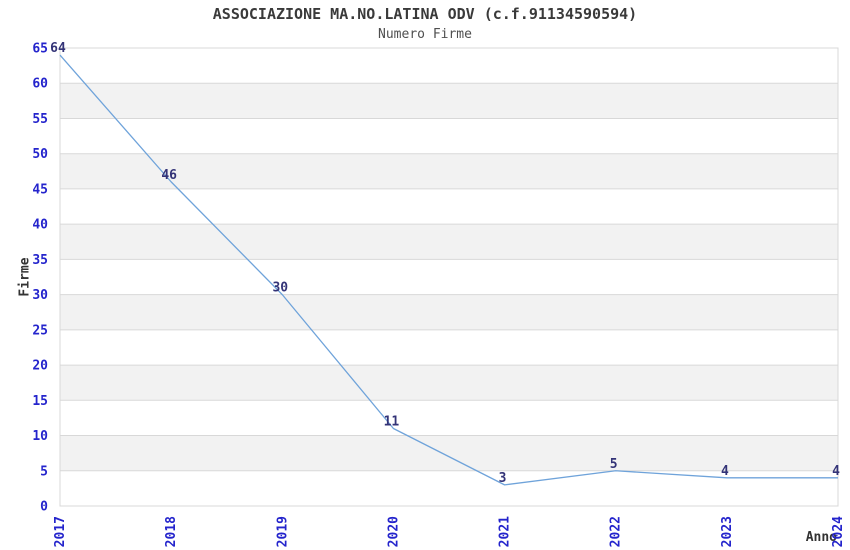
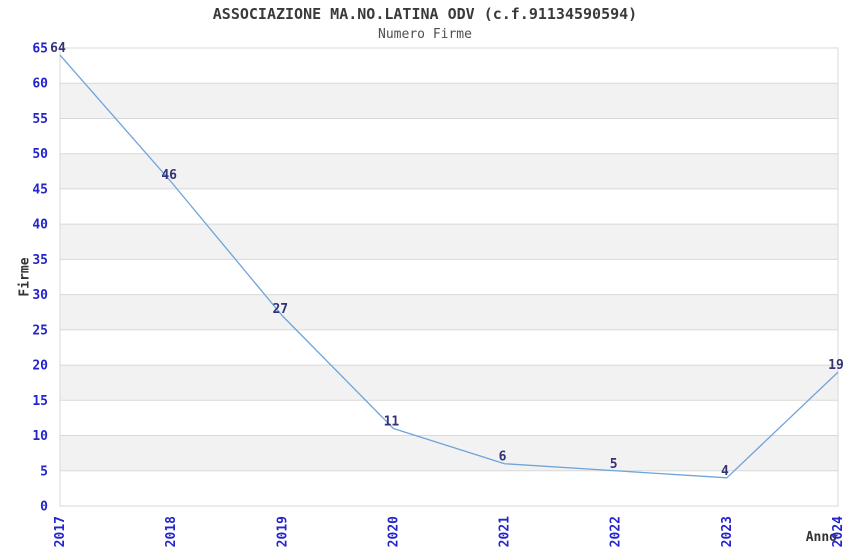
2019: 30 -> 27
2021: 3 -> 6
2024: 4 -> 19
